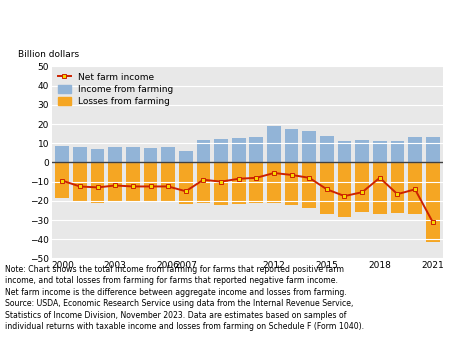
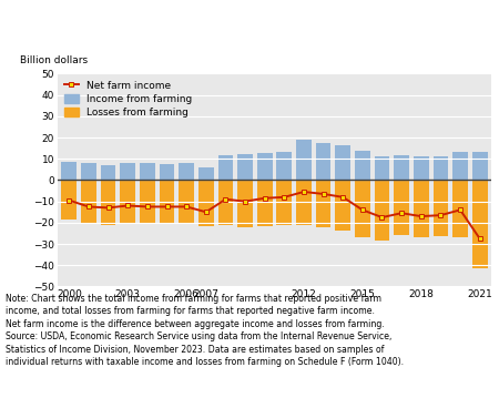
Net farm income/2018: -8 -> -17
Net farm income/2021: -31 -> -28
